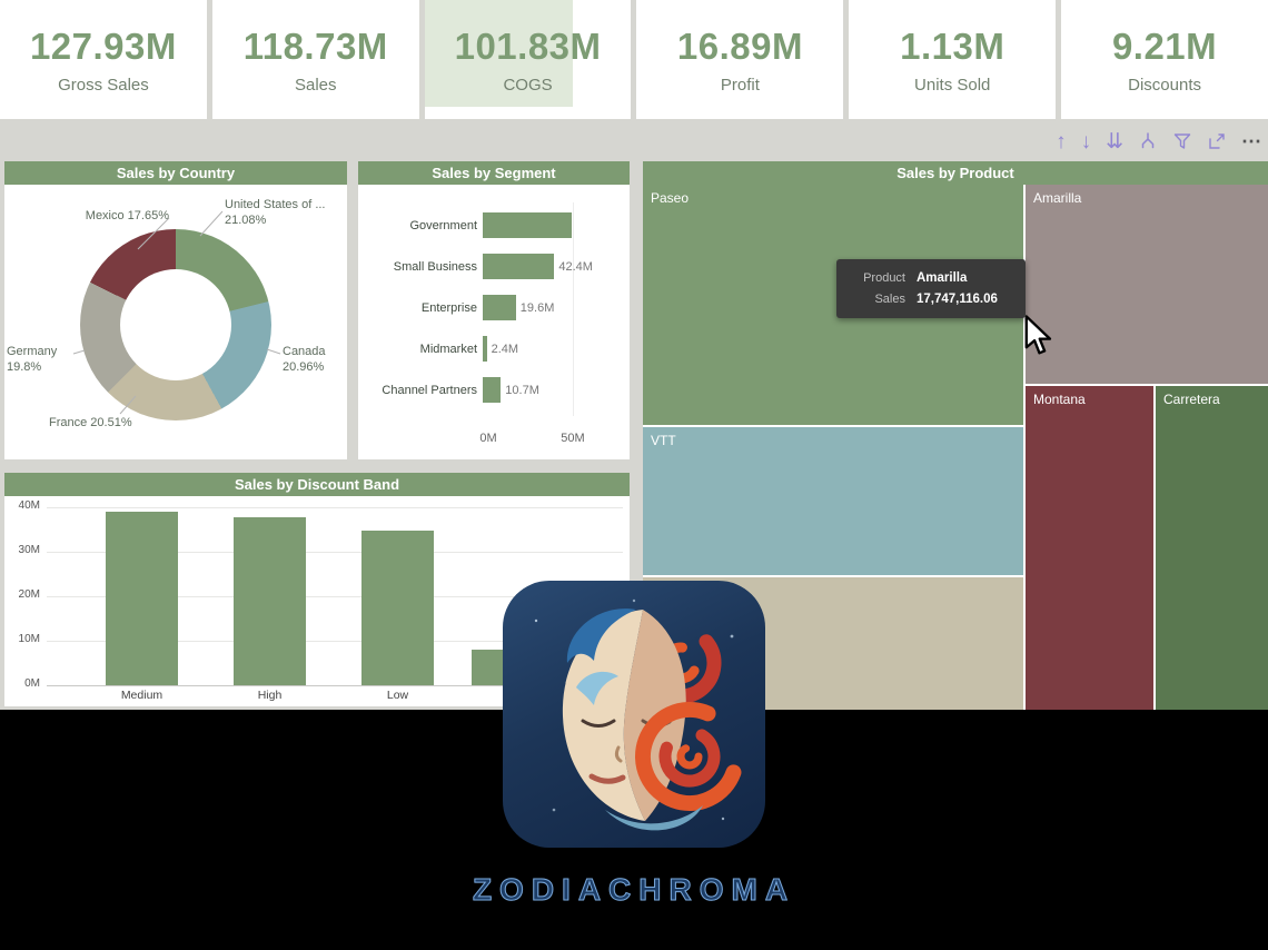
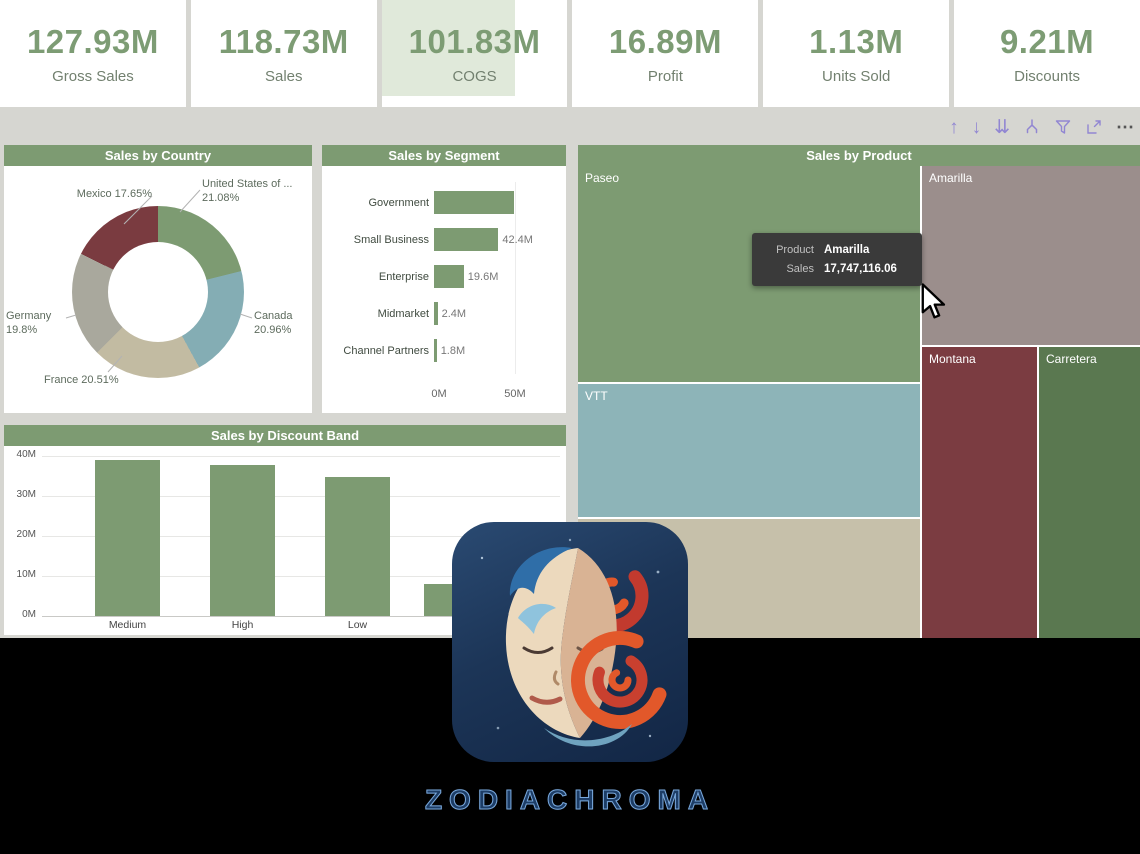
Sales by Segment/Channel Partners: 10.7M -> 1.8M
